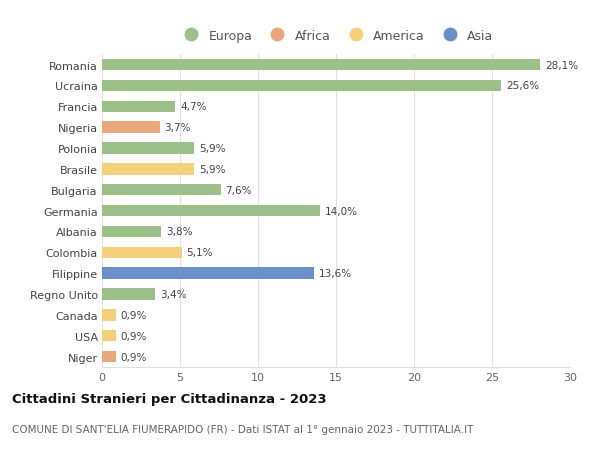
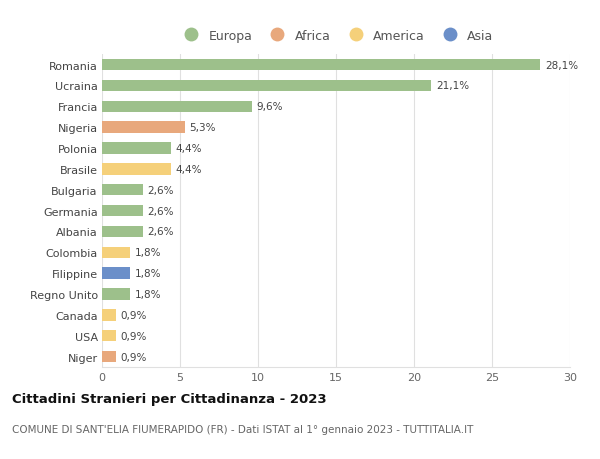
Ucraina: 25,6% -> 21,1%
Francia: 4,7% -> 9,6%
Nigeria: 3,7% -> 5,3%
Polonia: 5,9% -> 4,4%
Brasile: 5,9% -> 4,4%
Bulgaria: 7,6% -> 2,6%
Germania: 14,0% -> 2,6%
Albania: 3,8% -> 2,6%
Colombia: 5,1% -> 1,8%
Filippine: 13,6% -> 1,8%
Regno Unito: 3,4% -> 1,8%
